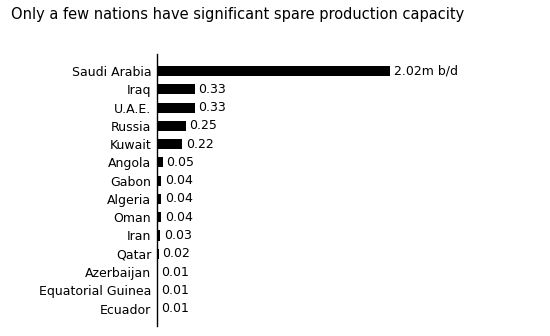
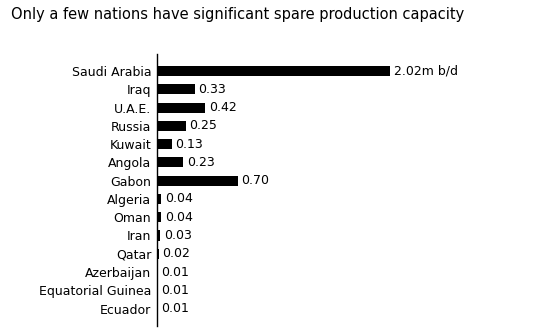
U.A.E.: 0.33 -> 0.42
Kuwait: 0.22 -> 0.13
Angola: 0.05 -> 0.23
Gabon: 0.04 -> 0.70
